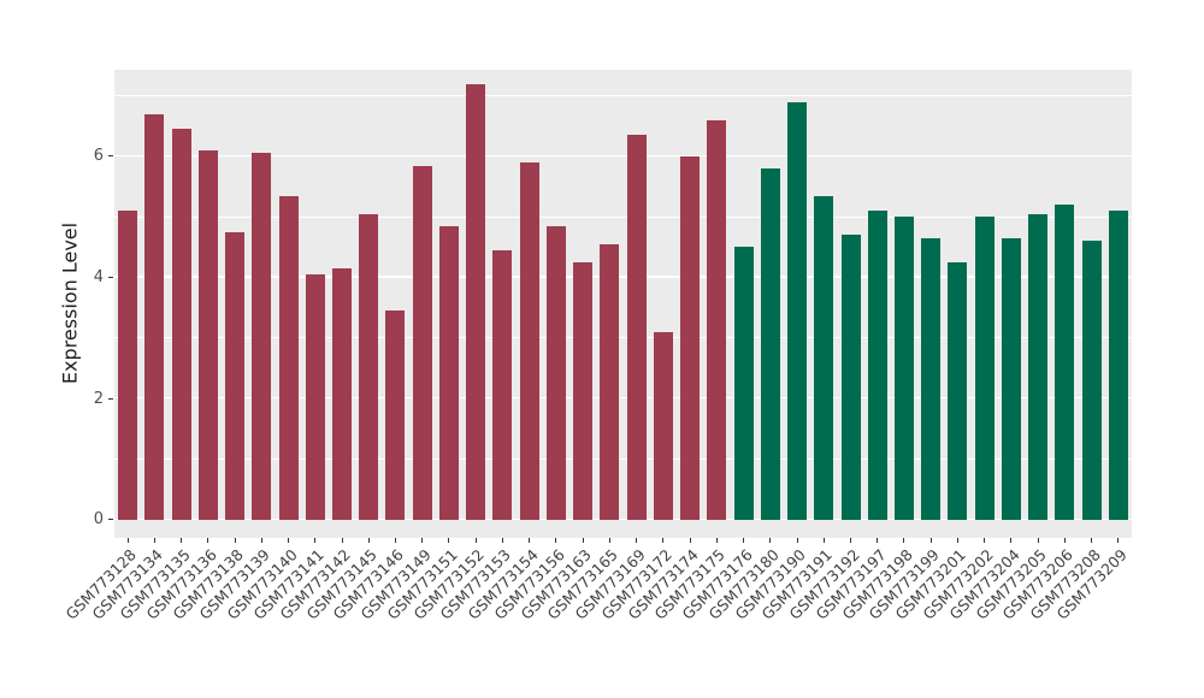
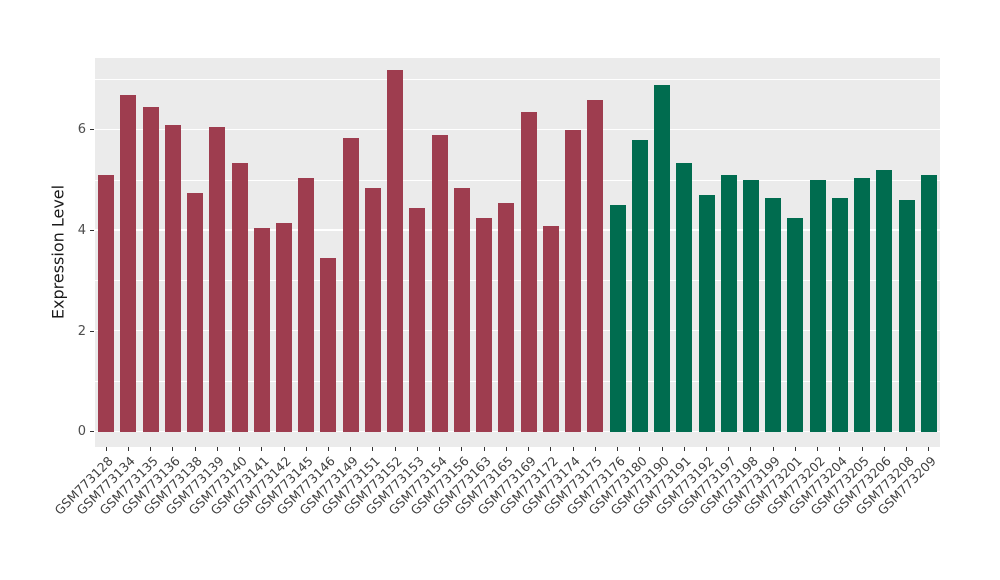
GSM773172: 3.1 -> 4.1
